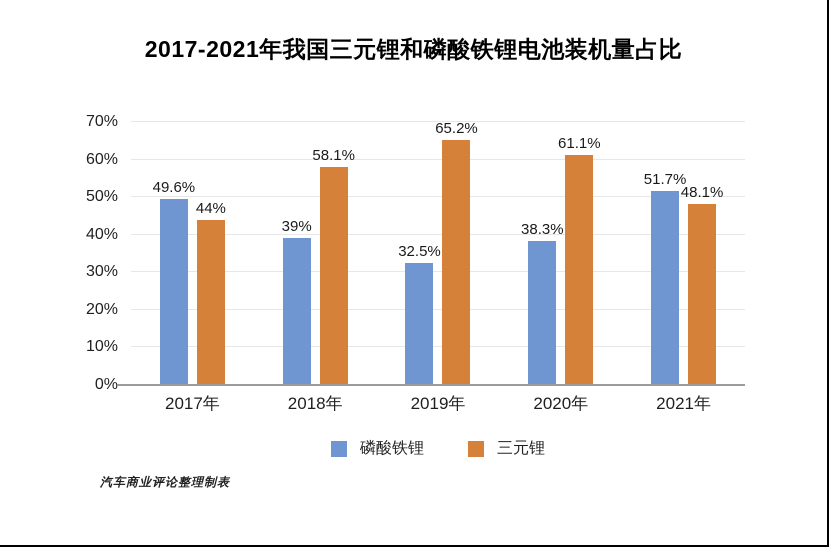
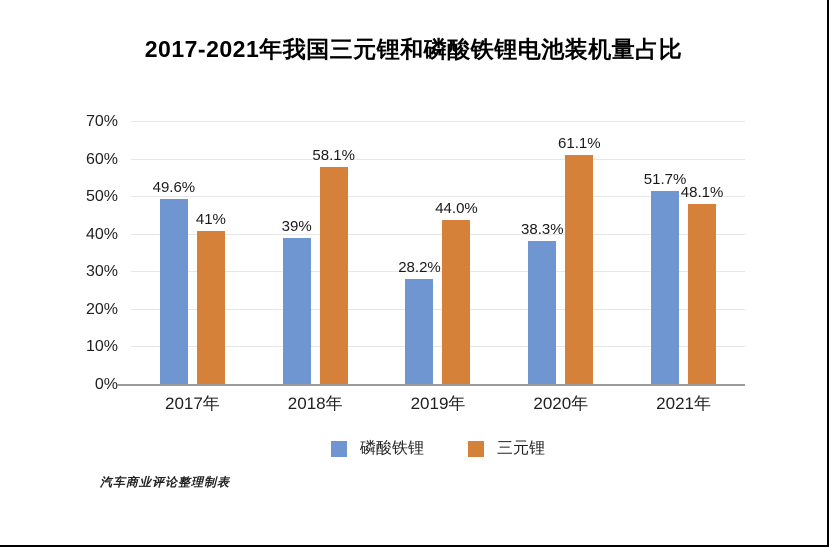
三元锂/2017年: 44% -> 41%
磷酸铁锂/2019年: 32.5% -> 28.2%
三元锂/2019年: 65.2% -> 44.0%
